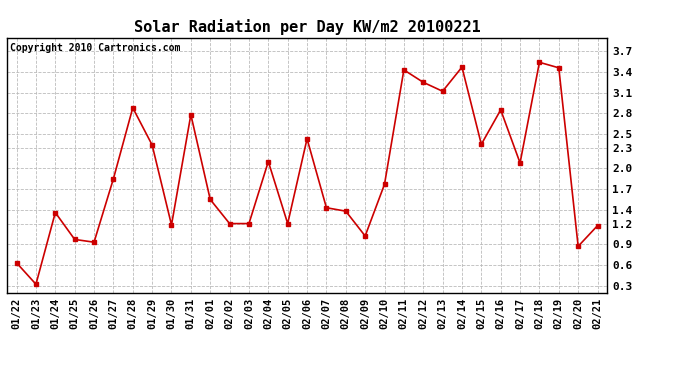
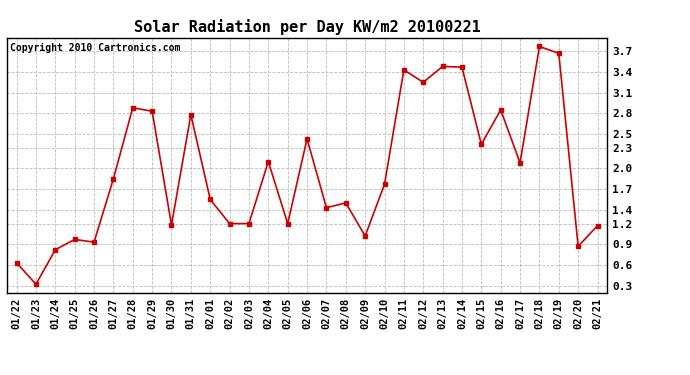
01/24: 1.36 -> 0.82
01/29: 2.34 -> 2.83
02/08: 1.38 -> 1.50
02/13: 3.12 -> 3.48
02/18: 3.54 -> 3.77
02/19: 3.46 -> 3.67
